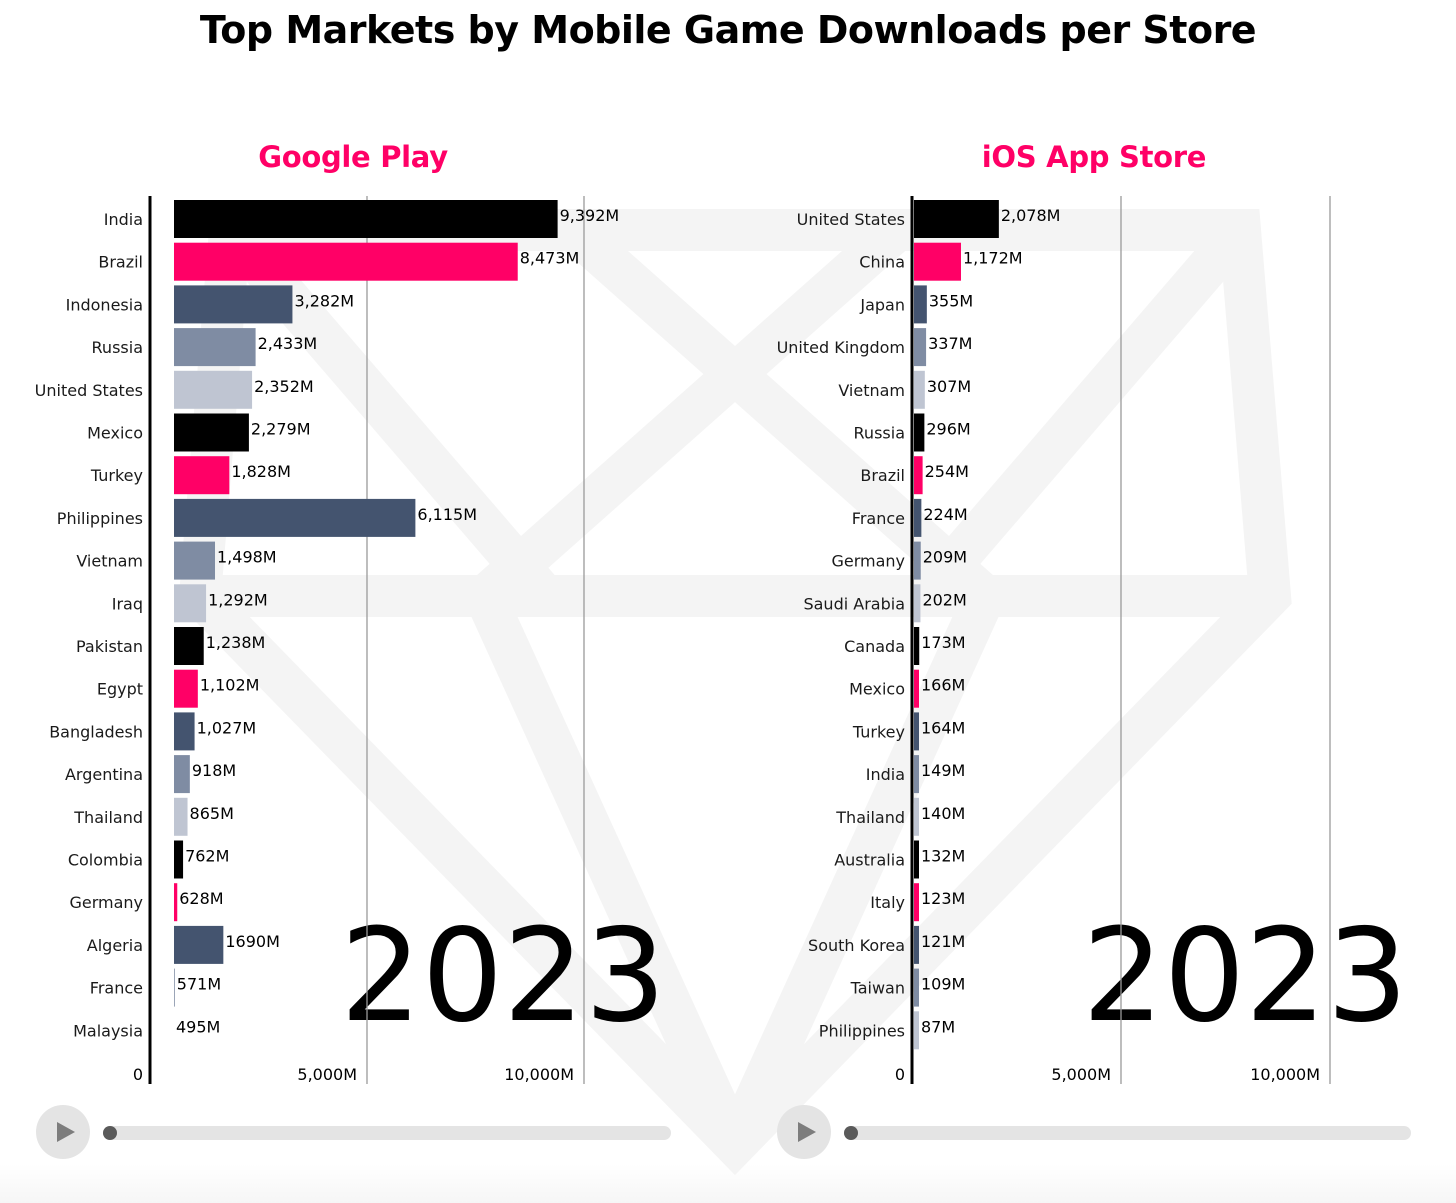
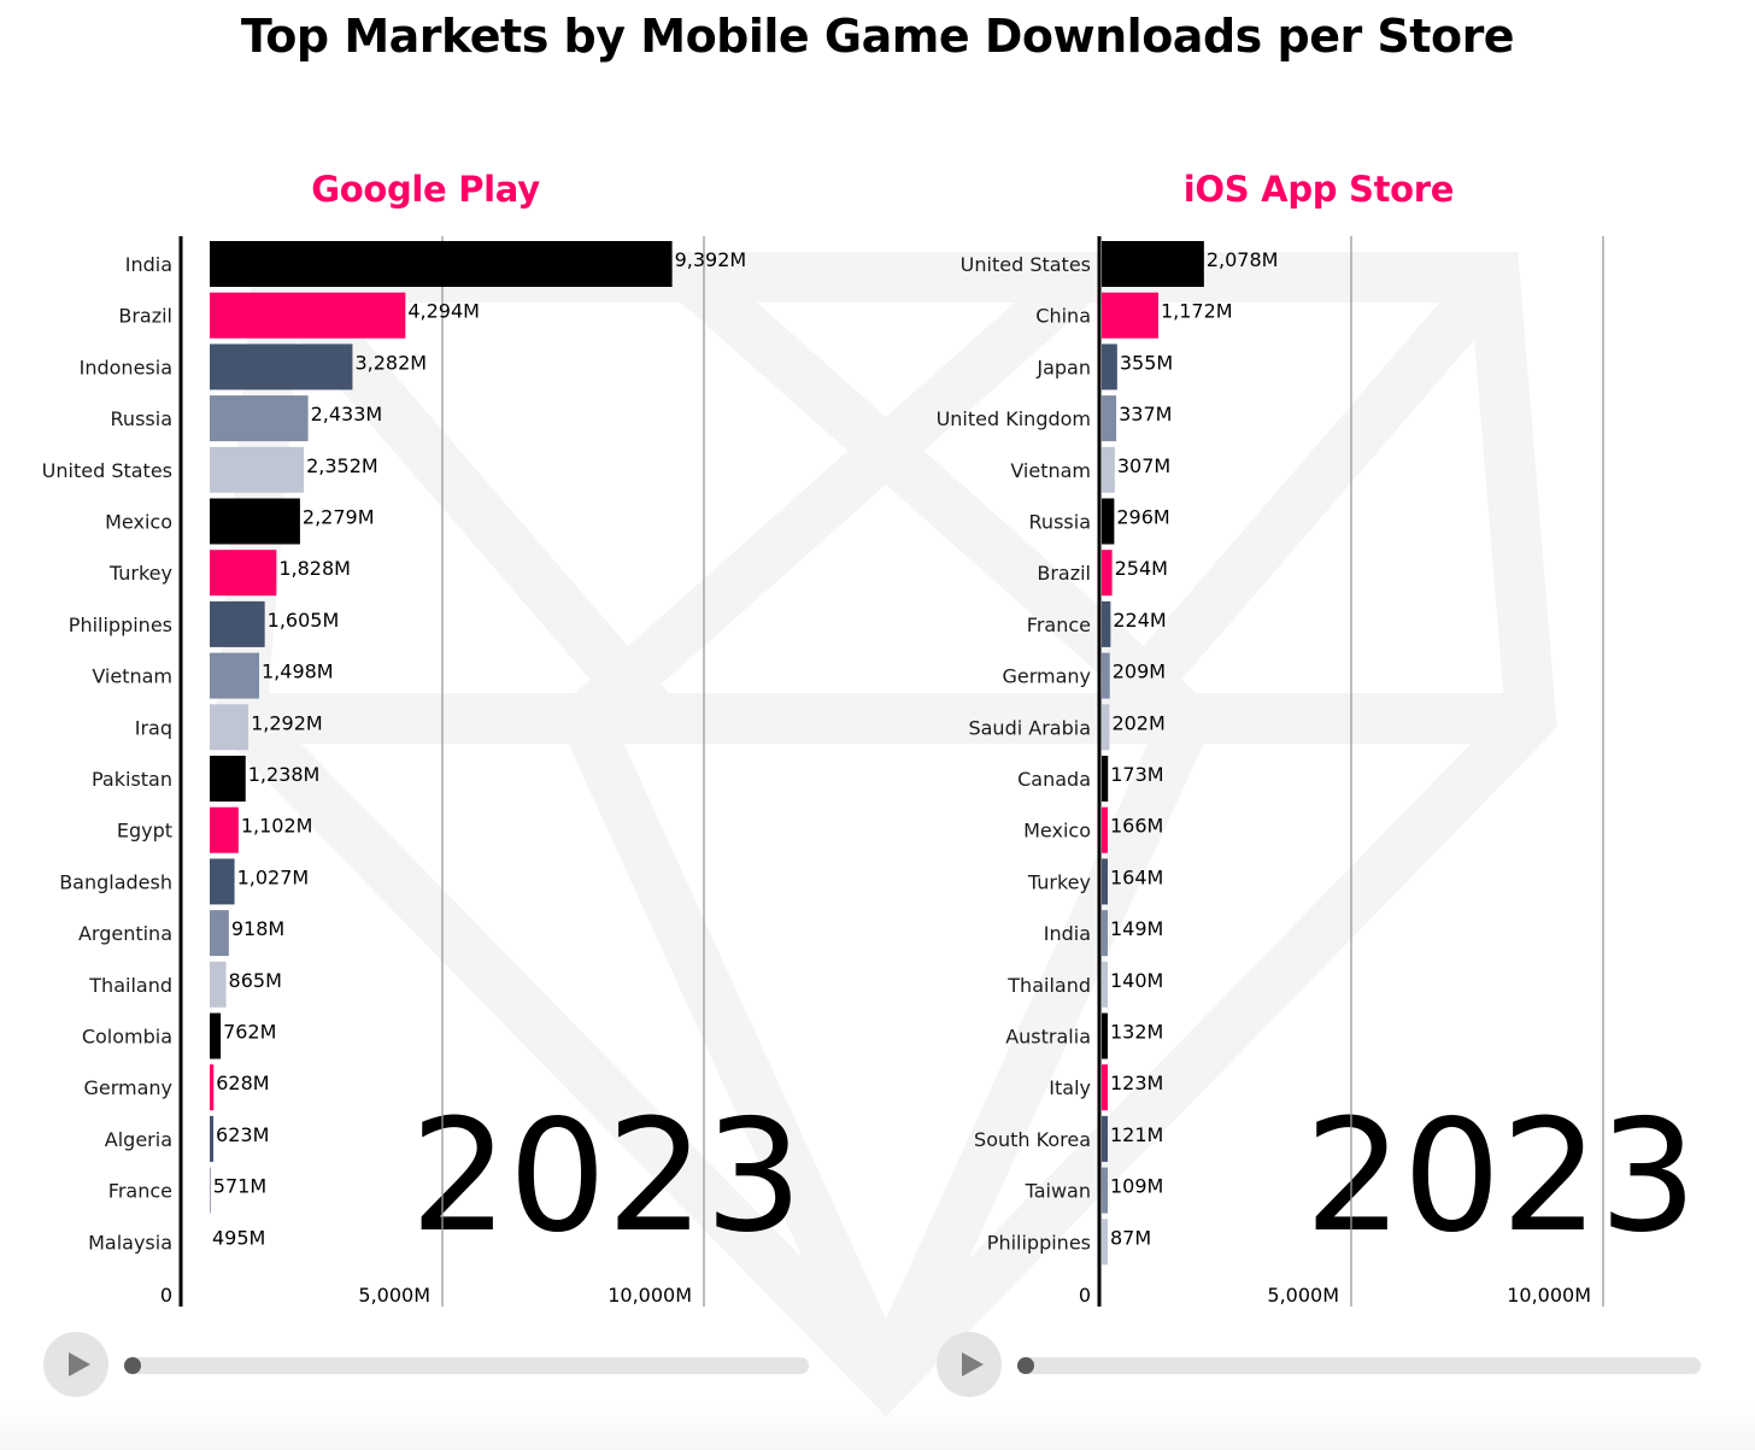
Google Play/Brazil: 8,473M -> 4,294M
Google Play/Philippines: 6,115M -> 1,605M
Google Play/Algeria: 1690M -> 623M
